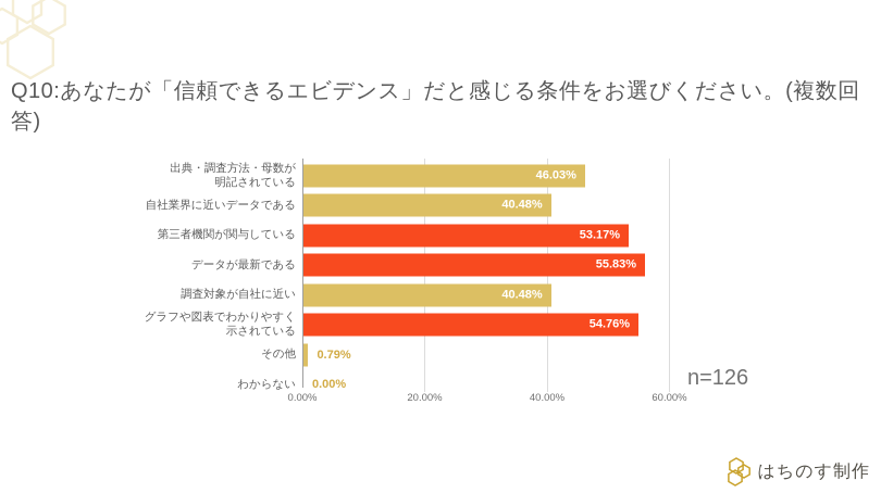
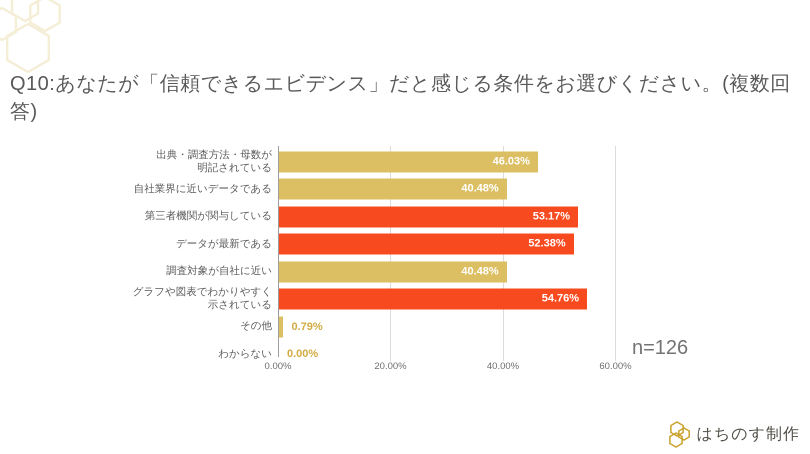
データが最新である: 55.83% -> 52.38%
